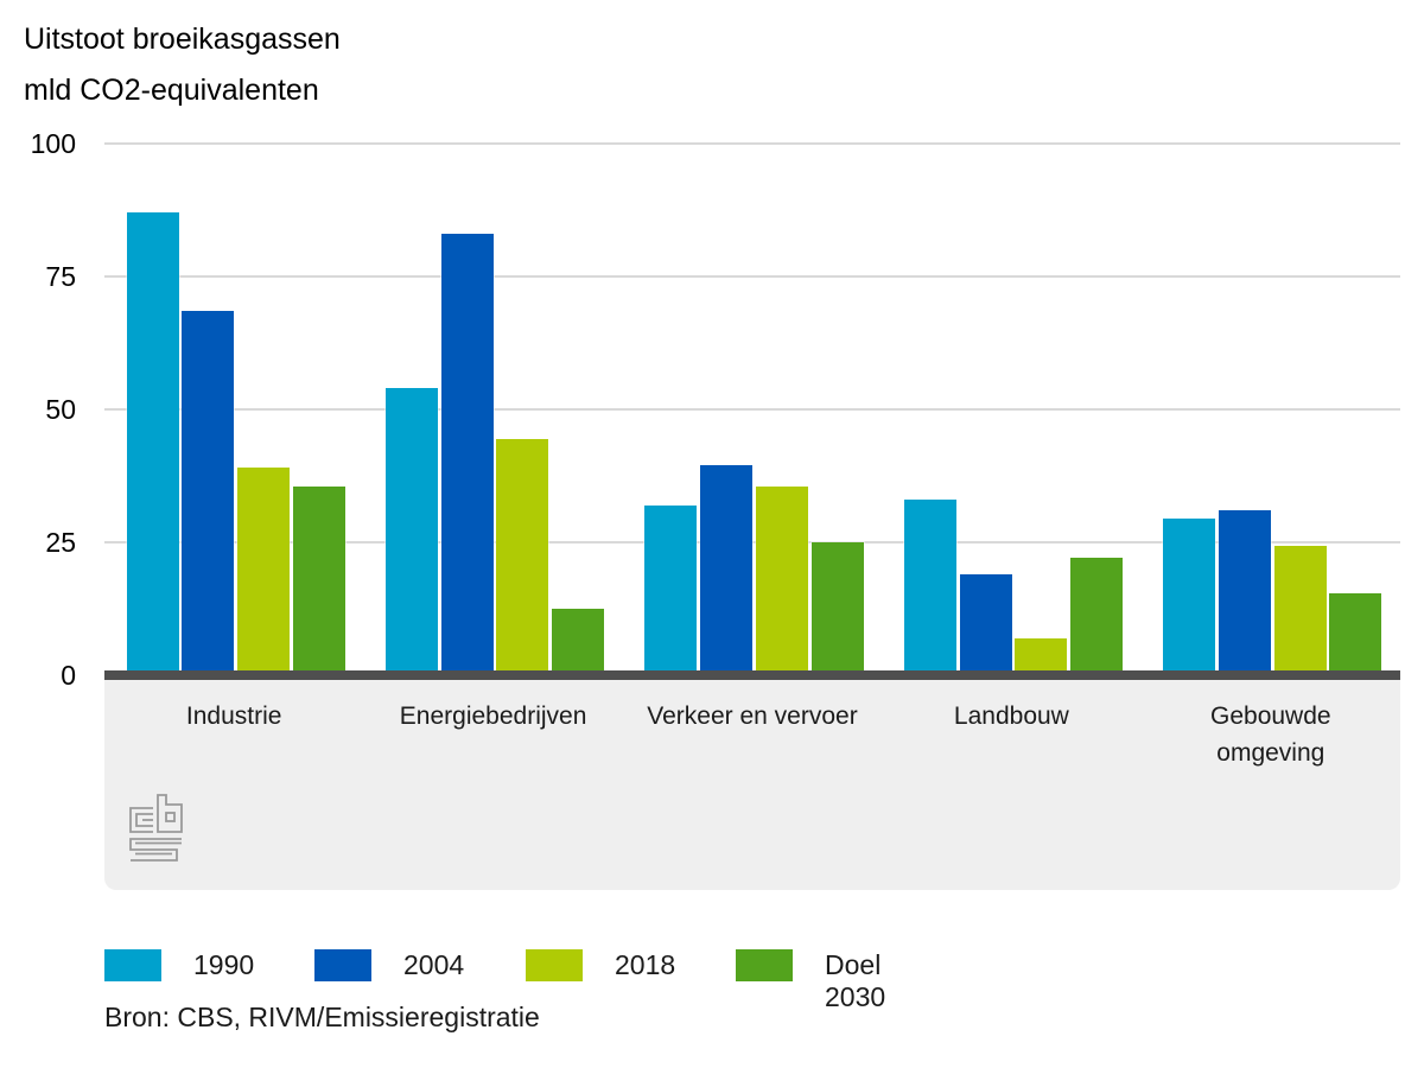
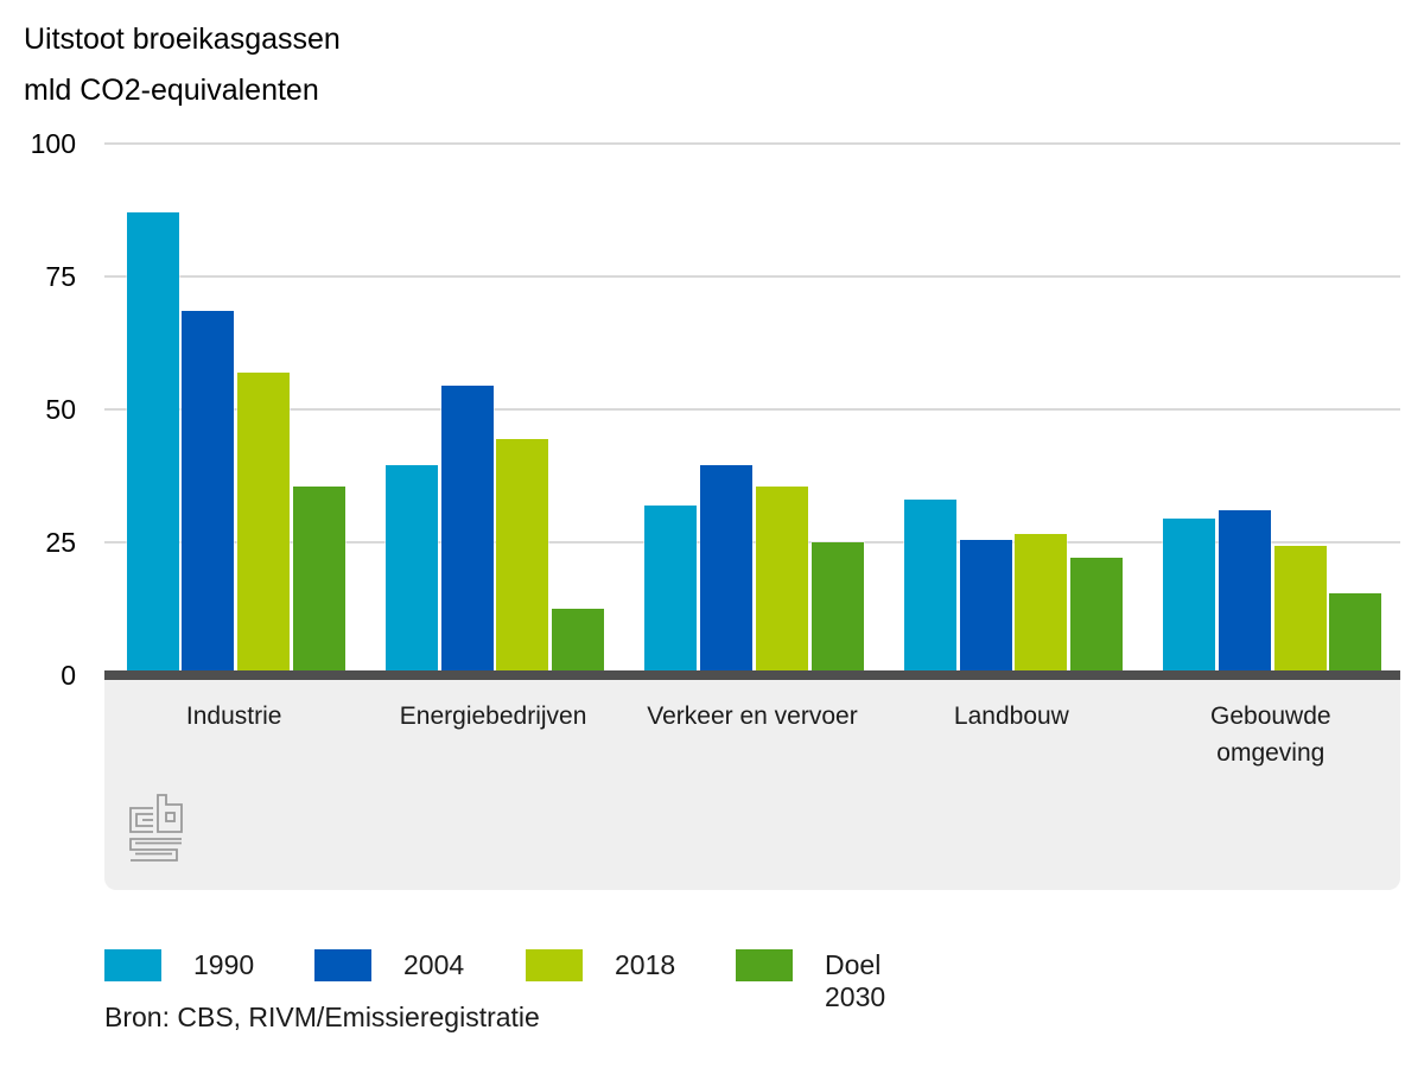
2018/Industrie: 39 -> 57
1990/Energiebedrijven: 54 -> 40
2004/Energiebedrijven: 83 -> 54
2004/Landbouw: 19 -> 26
2018/Landbouw: 7 -> 26
